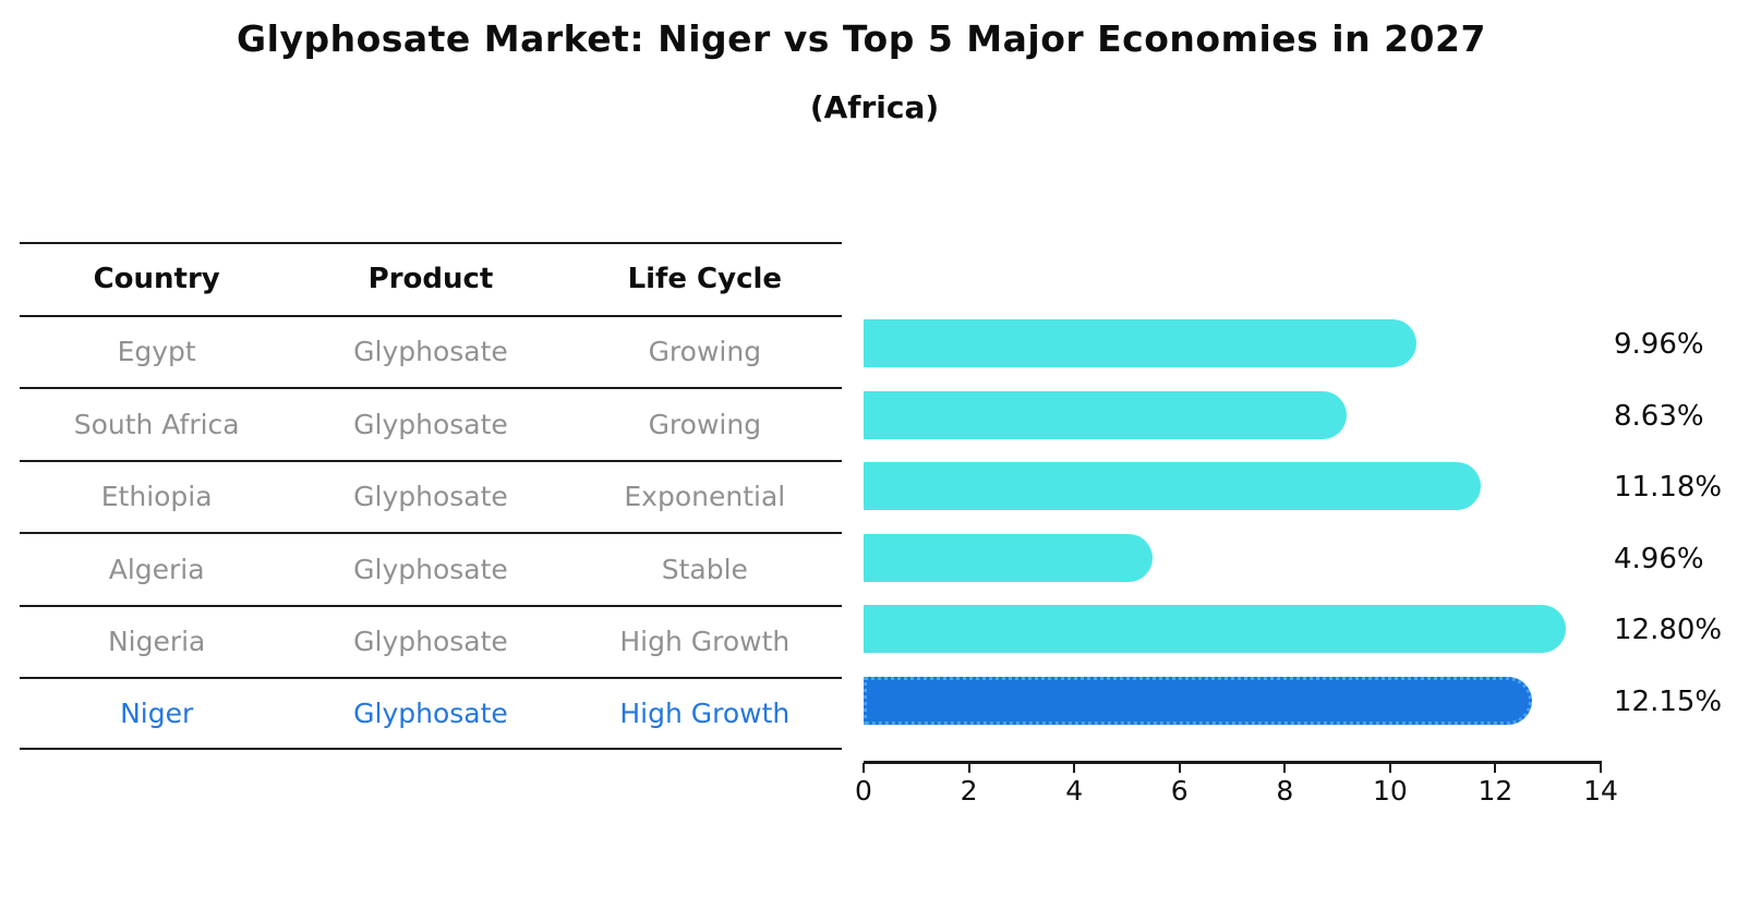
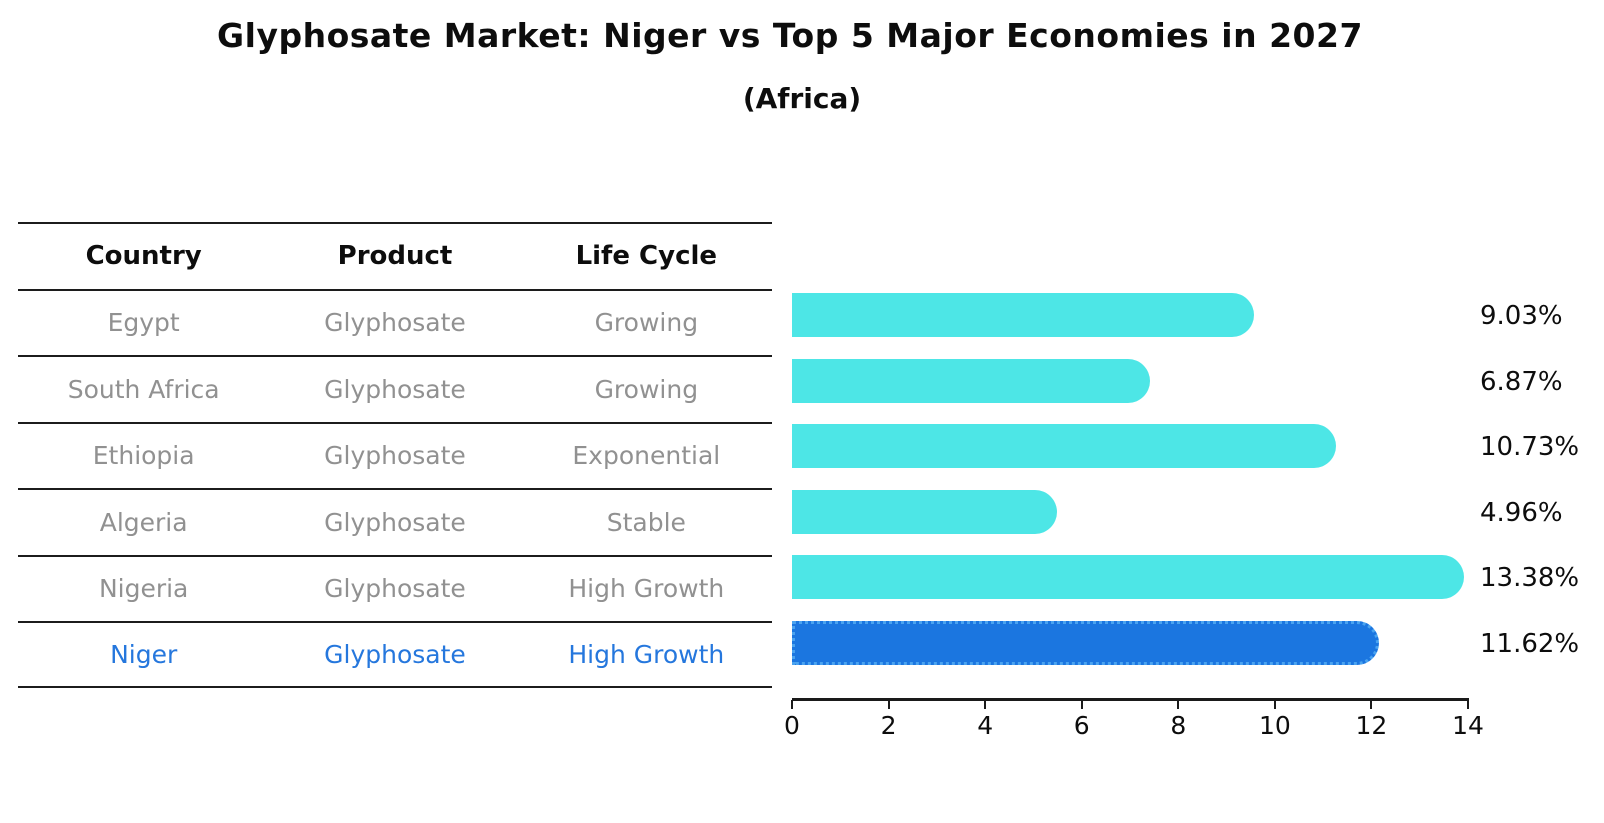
Egypt: 9.96% -> 9.03%
South Africa: 8.63% -> 6.87%
Ethiopia: 11.18% -> 10.73%
Nigeria: 12.80% -> 13.38%
Niger: 12.15% -> 11.62%
